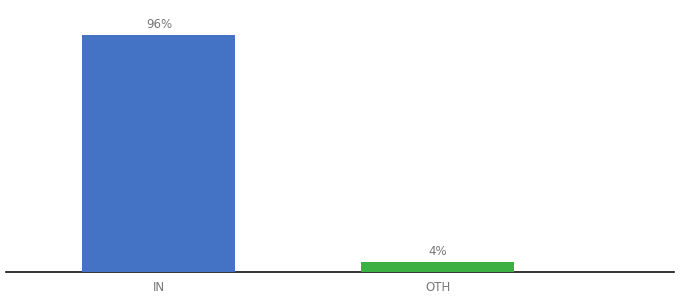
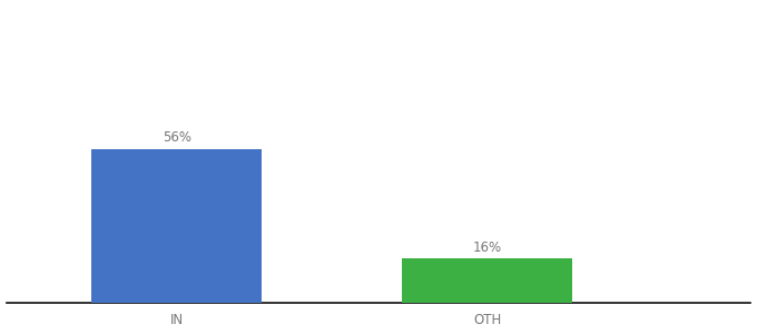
IN: 96% -> 56%
OTH: 4% -> 16%
